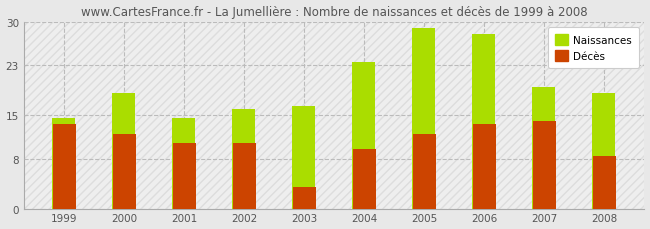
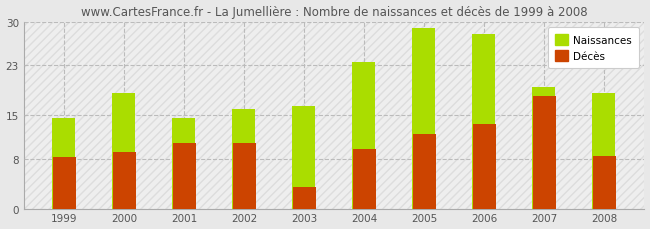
Décès/1999: 13.5 -> 8.2
Décès/2000: 12.0 -> 9.0
Décès/2007: 14.0 -> 18.0
